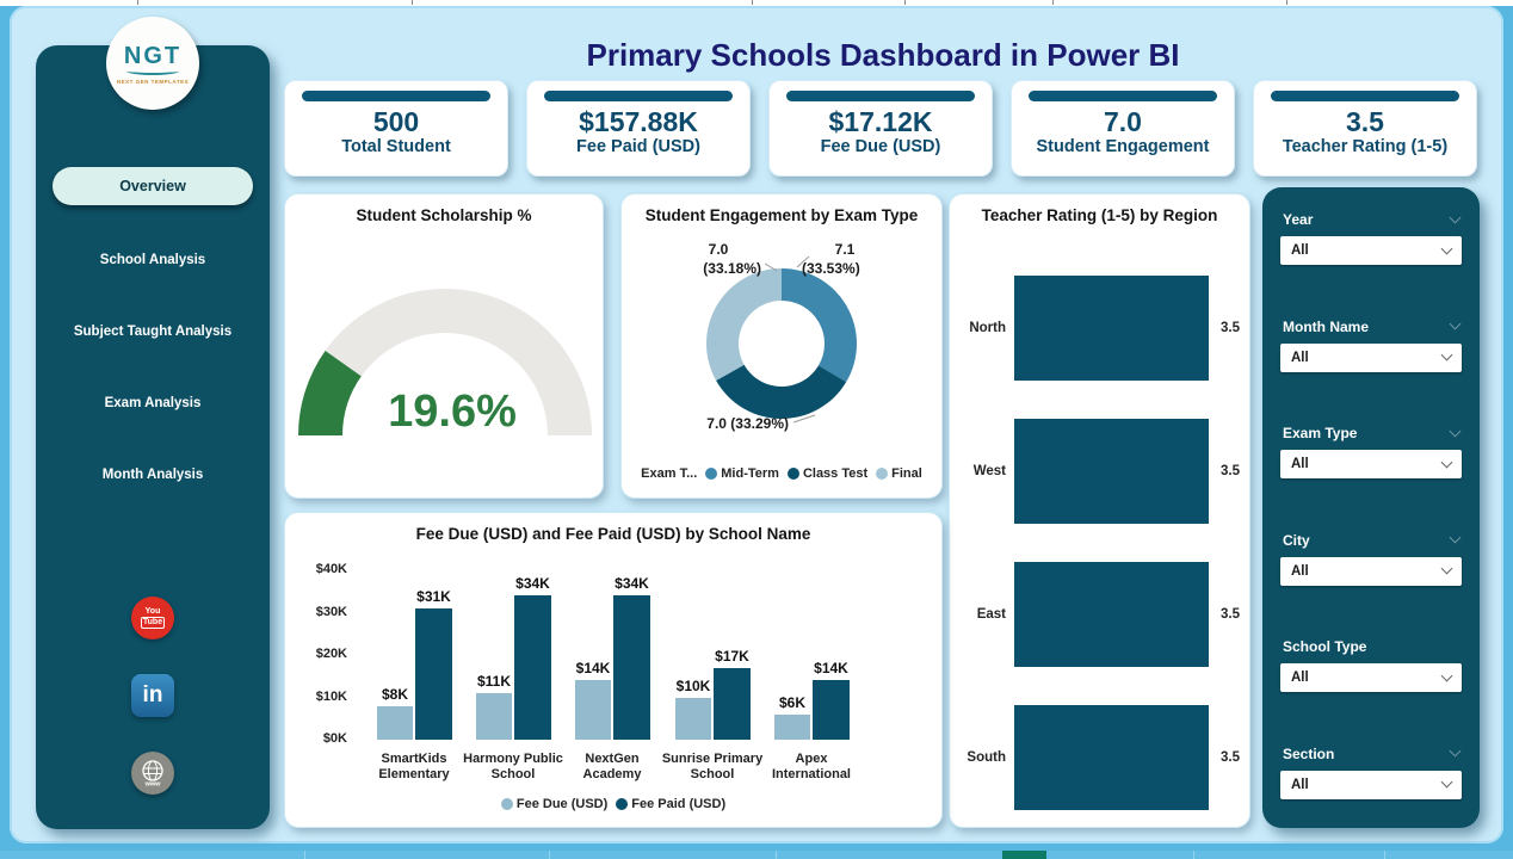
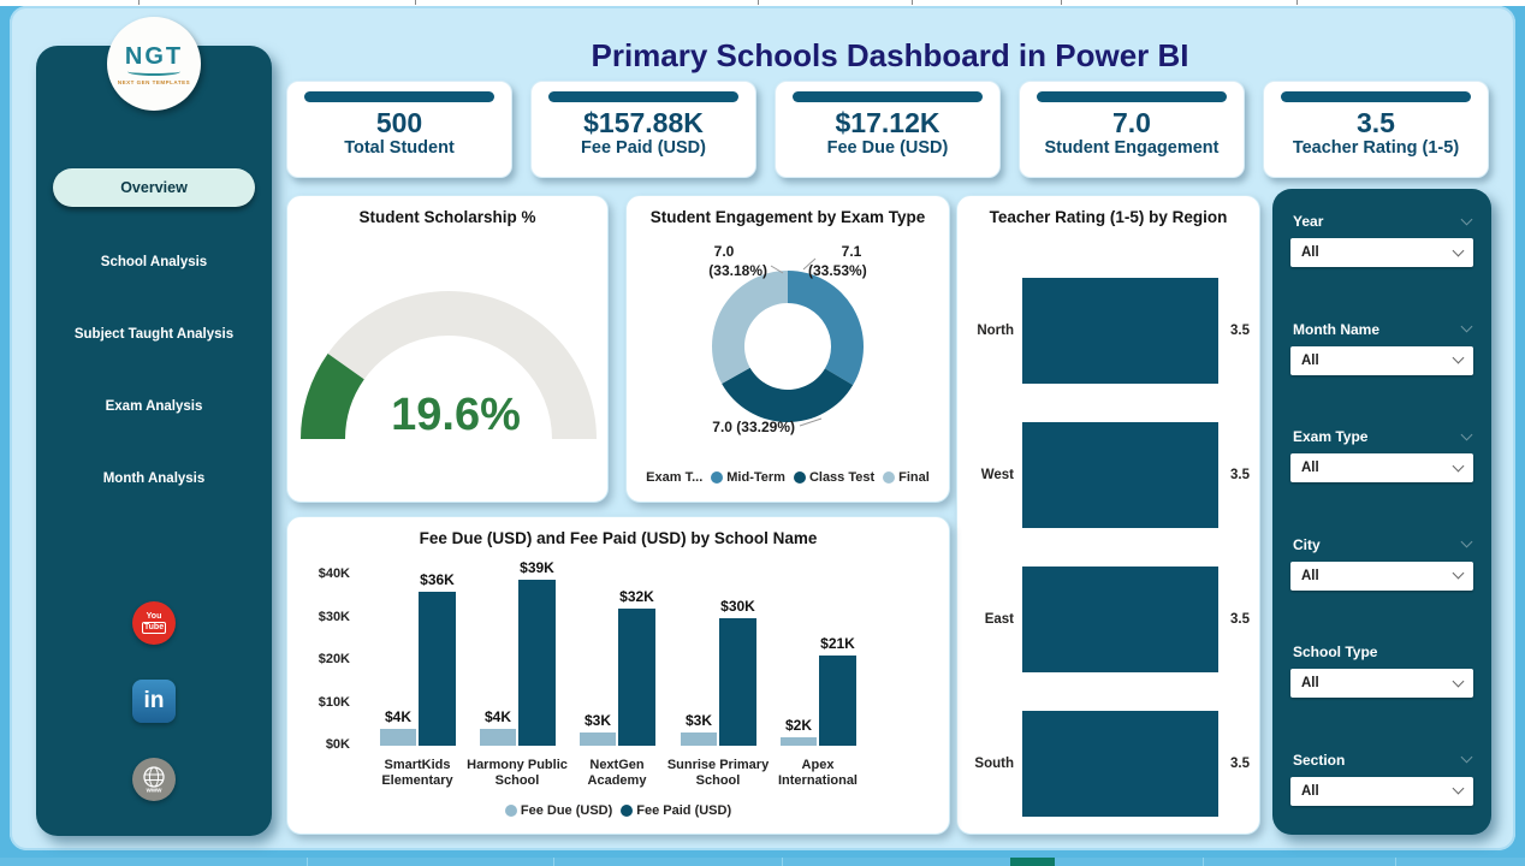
Fee Due (USD) and Fee Paid (USD) by School Name/Fee Due (USD)/SmartKids Elementary: $8K -> $4K
Fee Due (USD) and Fee Paid (USD) by School Name/Fee Paid (USD)/SmartKids Elementary: $31K -> $36K
Fee Due (USD) and Fee Paid (USD) by School Name/Fee Due (USD)/Harmony Public School: $11K -> $4K
Fee Due (USD) and Fee Paid (USD) by School Name/Fee Paid (USD)/Harmony Public School: $34K -> $39K
Fee Due (USD) and Fee Paid (USD) by School Name/Fee Due (USD)/NextGen Academy: $14K -> $3K
Fee Due (USD) and Fee Paid (USD) by School Name/Fee Paid (USD)/NextGen Academy: $34K -> $32K
Fee Due (USD) and Fee Paid (USD) by School Name/Fee Due (USD)/Sunrise Primary School: $10K -> $3K
Fee Due (USD) and Fee Paid (USD) by School Name/Fee Paid (USD)/Sunrise Primary School: $17K -> $30K
Fee Due (USD) and Fee Paid (USD) by School Name/Fee Due (USD)/Apex International: $6K -> $2K
Fee Due (USD) and Fee Paid (USD) by School Name/Fee Paid (USD)/Apex International: $14K -> $21K
